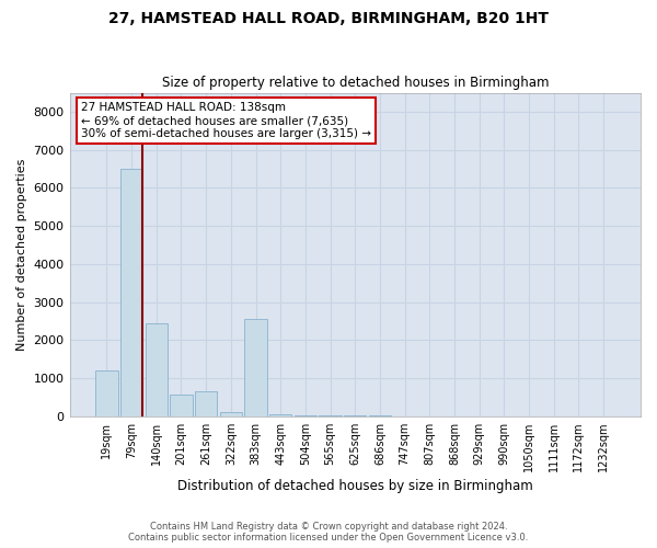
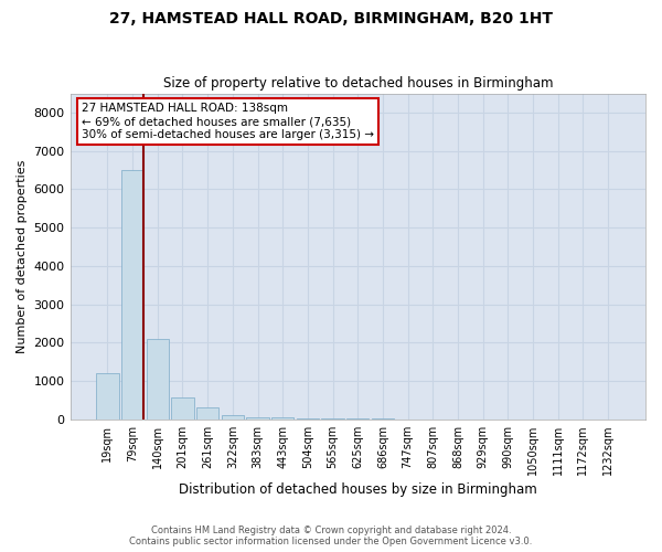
140sqm: 2450 -> 2100
261sqm: 650 -> 300
383sqm: 2550 -> 60
